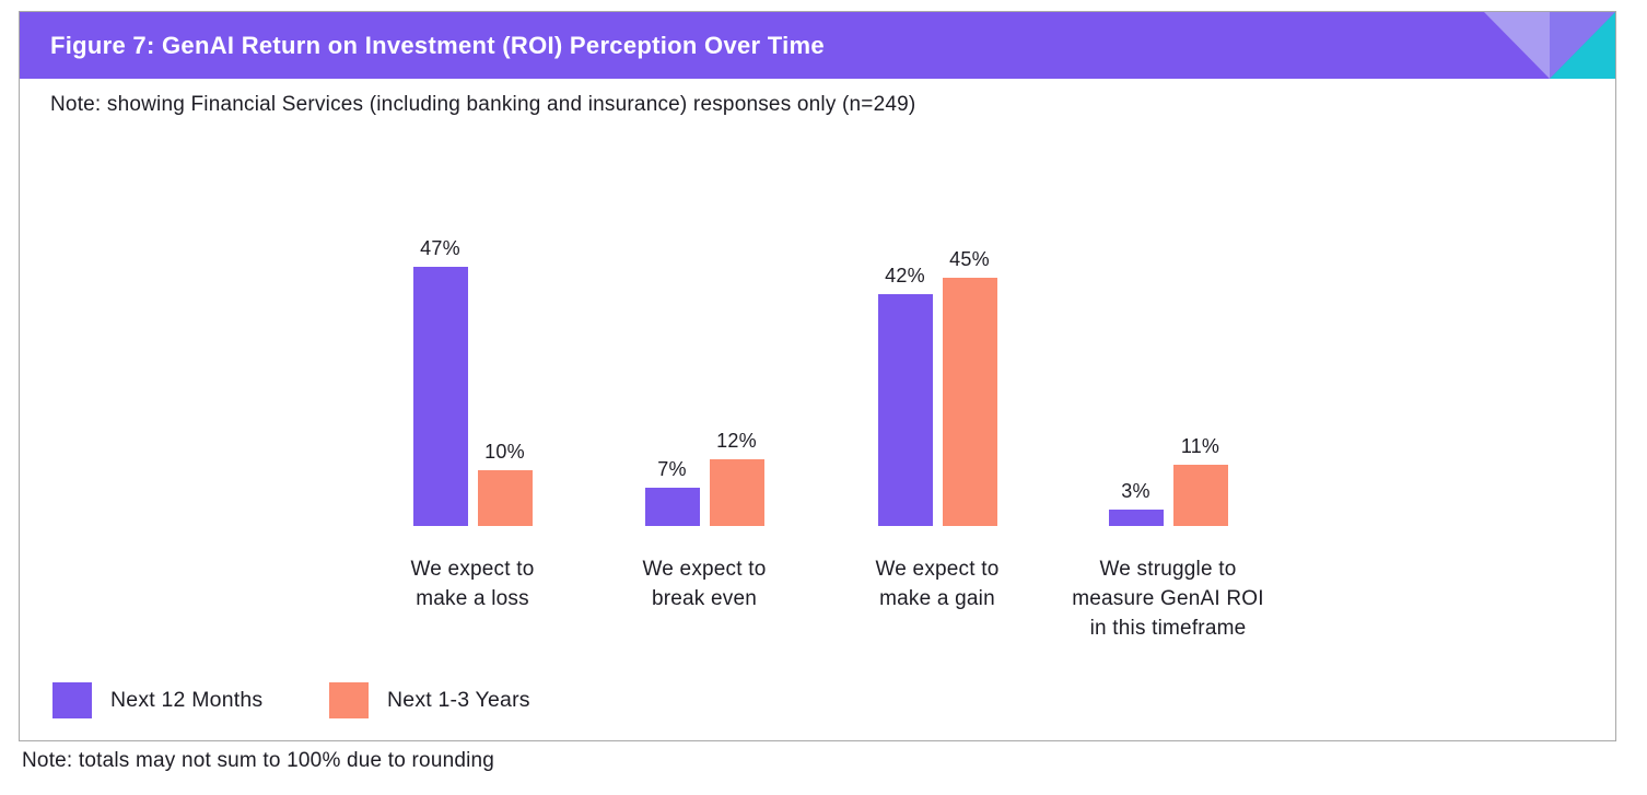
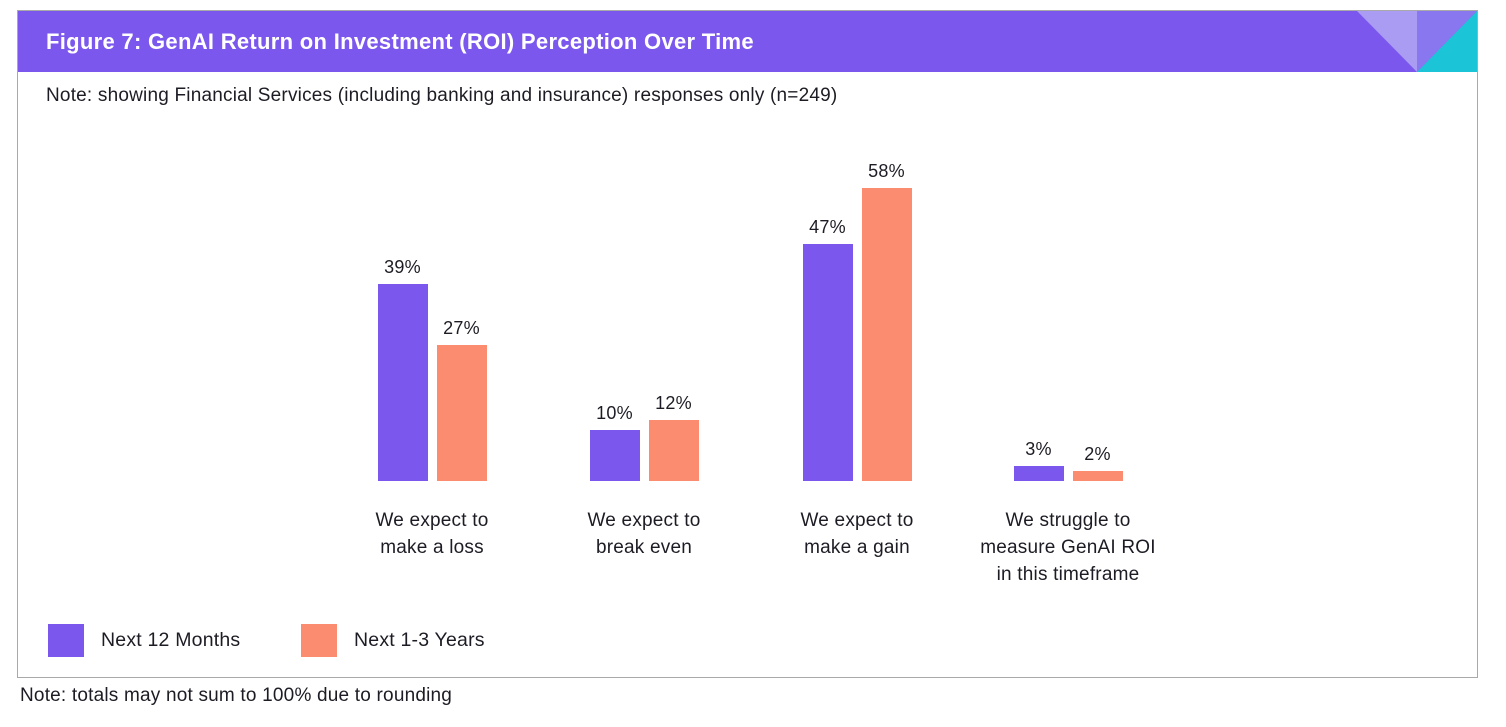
Next 12 Months/We expect to make a loss: 47% -> 39%
Next 1-3 Years/We expect to make a loss: 10% -> 27%
Next 12 Months/We expect to break even: 7% -> 10%
Next 12 Months/We expect to make a gain: 42% -> 47%
Next 1-3 Years/We expect to make a gain: 45% -> 58%
Next 1-3 Years/We struggle to measure GenAI ROI in this timeframe: 11% -> 2%
